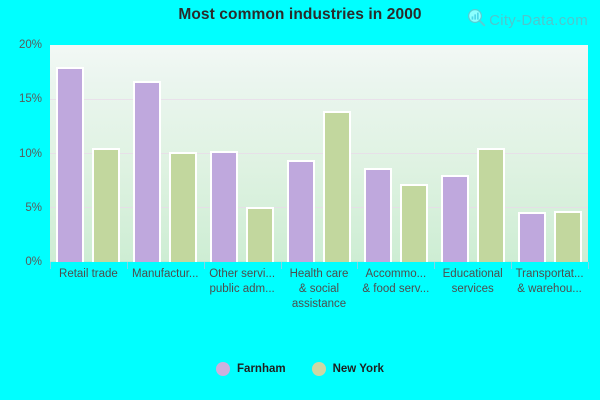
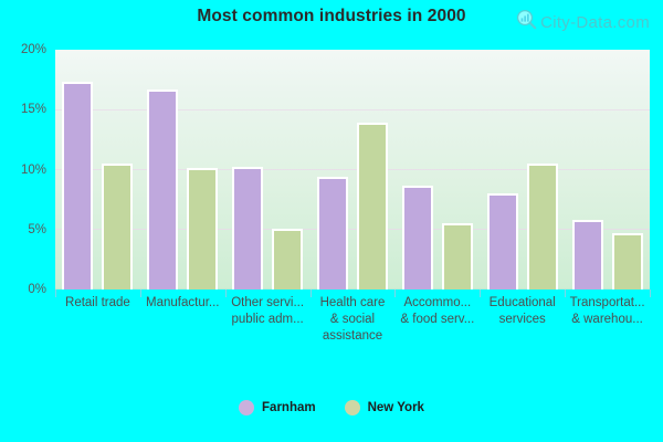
Farnham/Retail trade: 18.0% -> 17.3%
New York/Accommo... & food serv...: 7.2% -> 5.5%
Farnham/Transportat... & warehou...: 4.6% -> 5.8%
